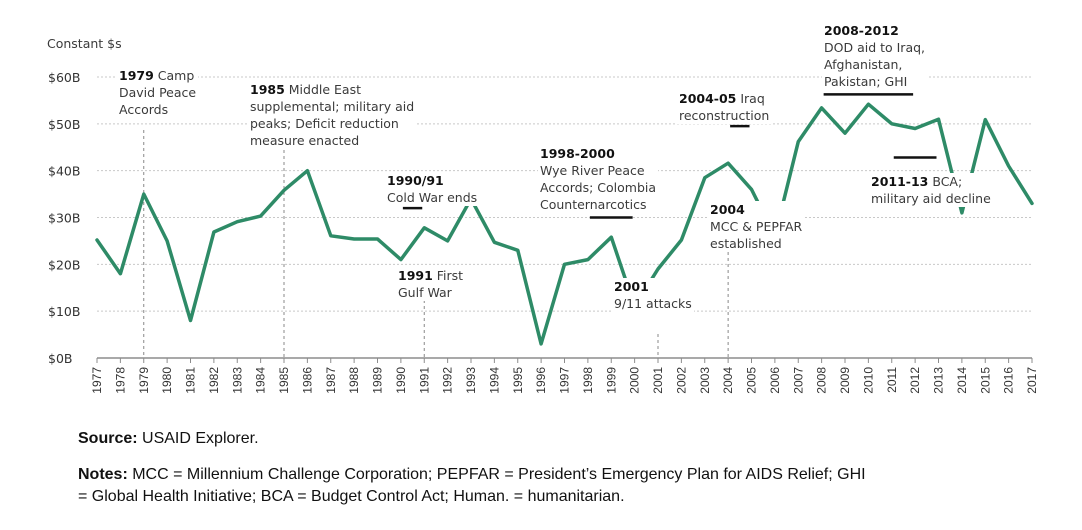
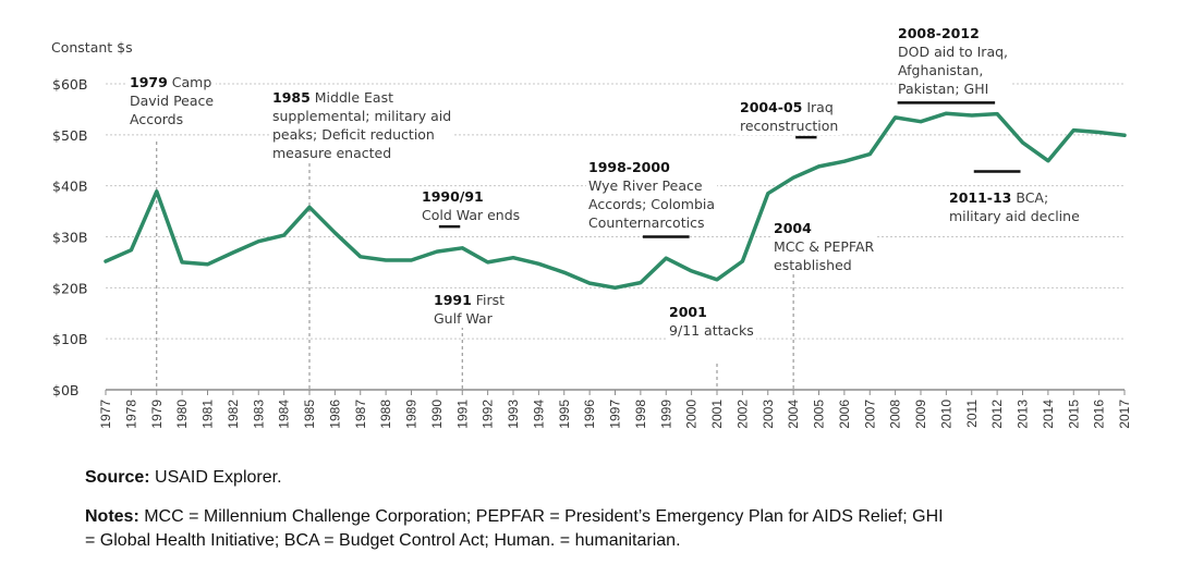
1978: $18B -> $27B
1979: $35B -> $39B
1981: $8B -> $25B
1986: $40B -> $31B
1990: $21B -> $27B
1993: $34B -> $26B
1996: $3B -> $21B
2000: $11B -> $23B
2001: $19B -> $22B
2005: $36B -> $44B
2006: $26B -> $45B
2009: $48B -> $53B
2011: $50B -> $54B
2012: $49B -> $54B
2013: $51B -> $48B
2014: $31B -> $45B
2016: $41B -> $50B
2017: $33B -> $50B
